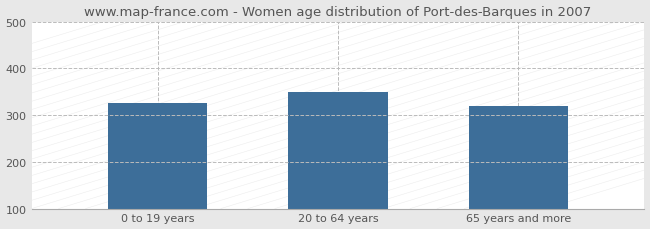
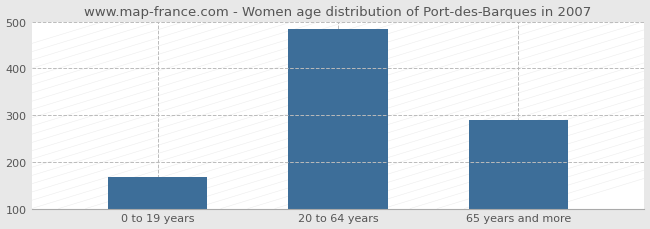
0 to 19 years: 325 -> 168
20 to 64 years: 350 -> 484
65 years and more: 320 -> 289
